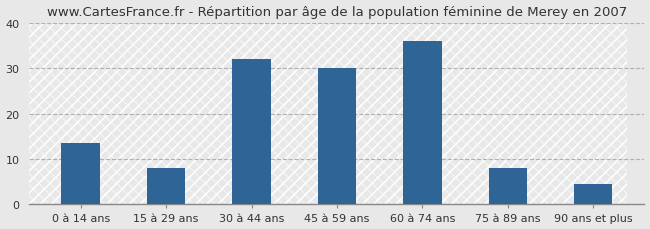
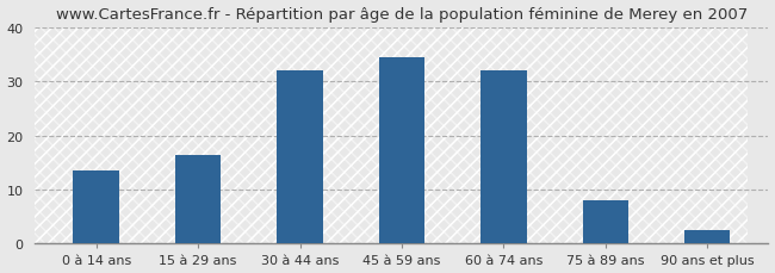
15 à 29 ans: 8.0 -> 16.5
45 à 59 ans: 30.0 -> 34.5
60 à 74 ans: 36.0 -> 32.0
90 ans et plus: 4.5 -> 2.5
